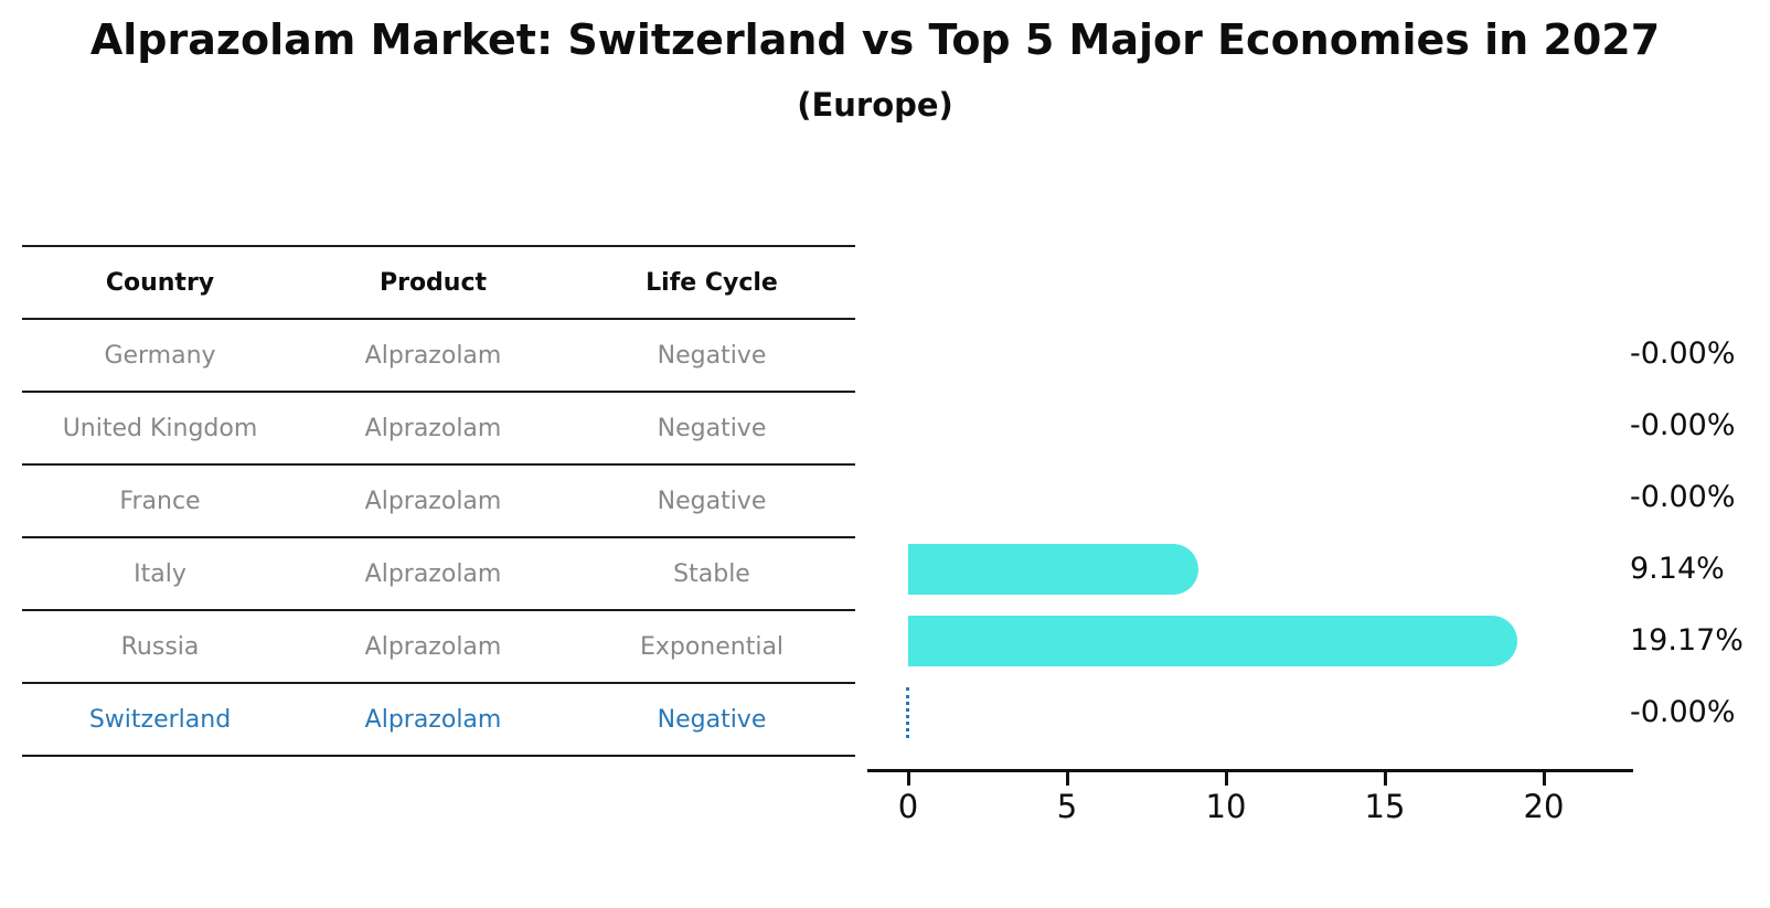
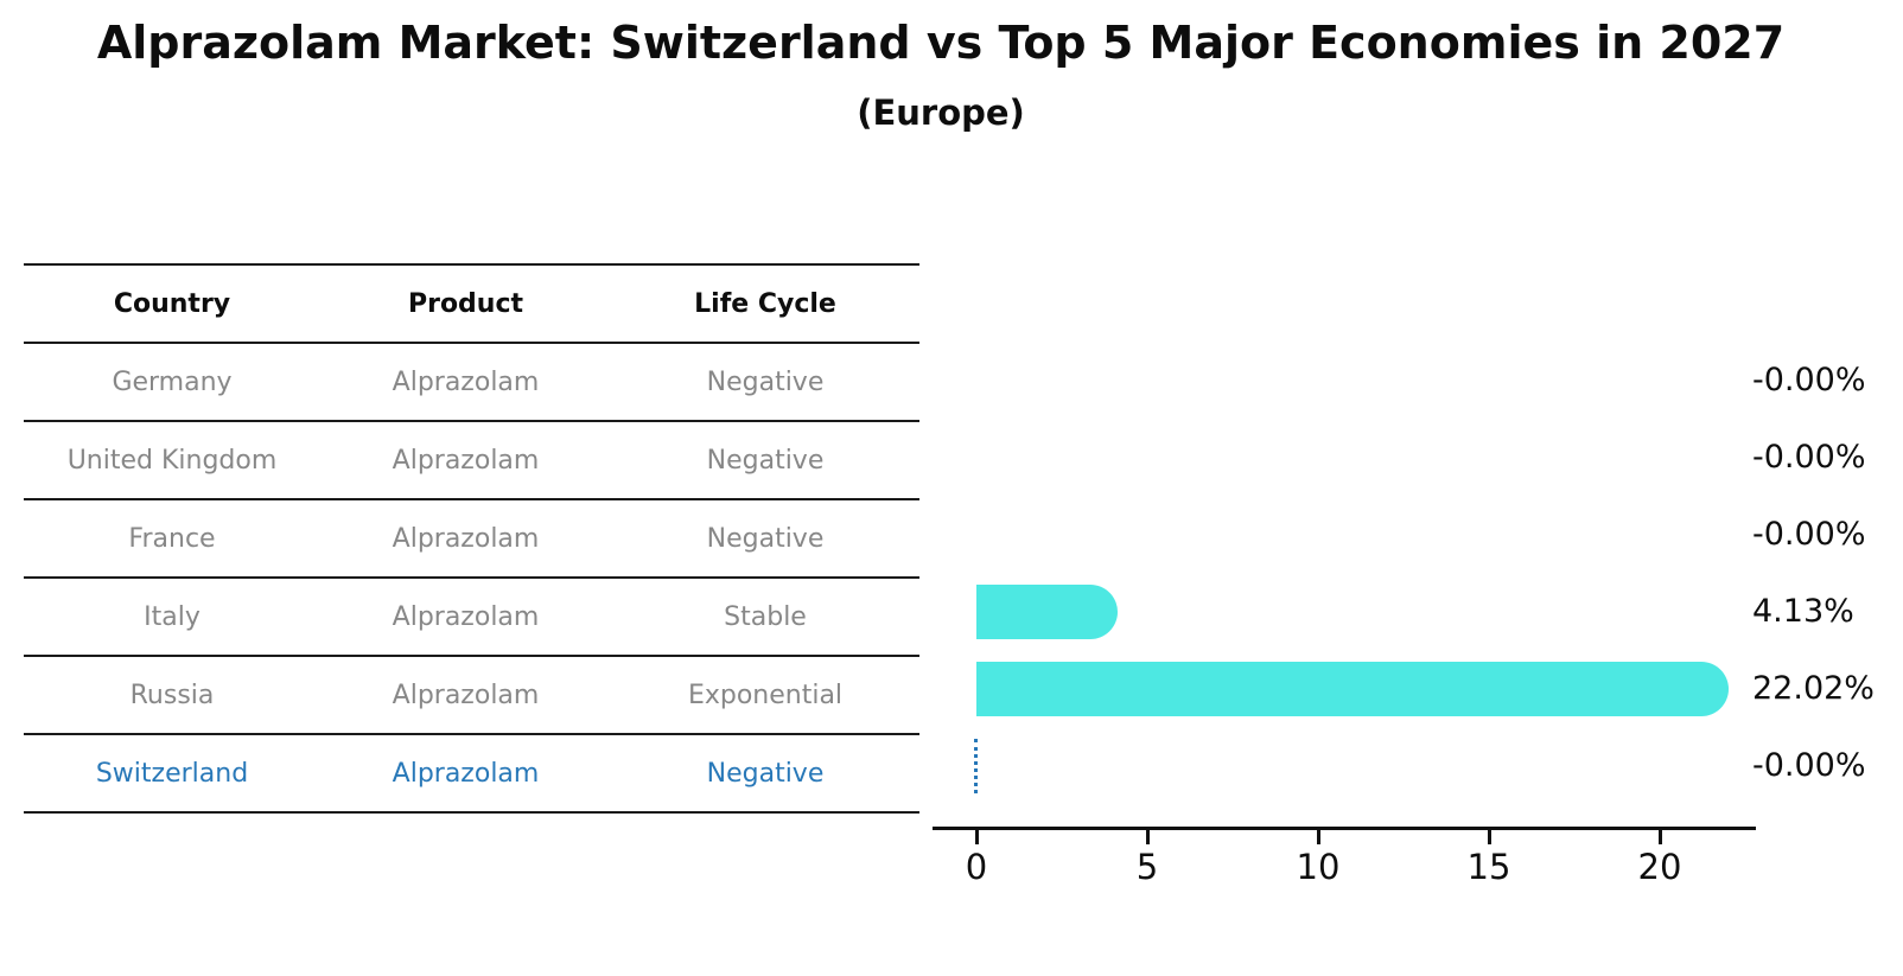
Italy: 9.14% -> 4.13%
Russia: 19.17% -> 22.02%
